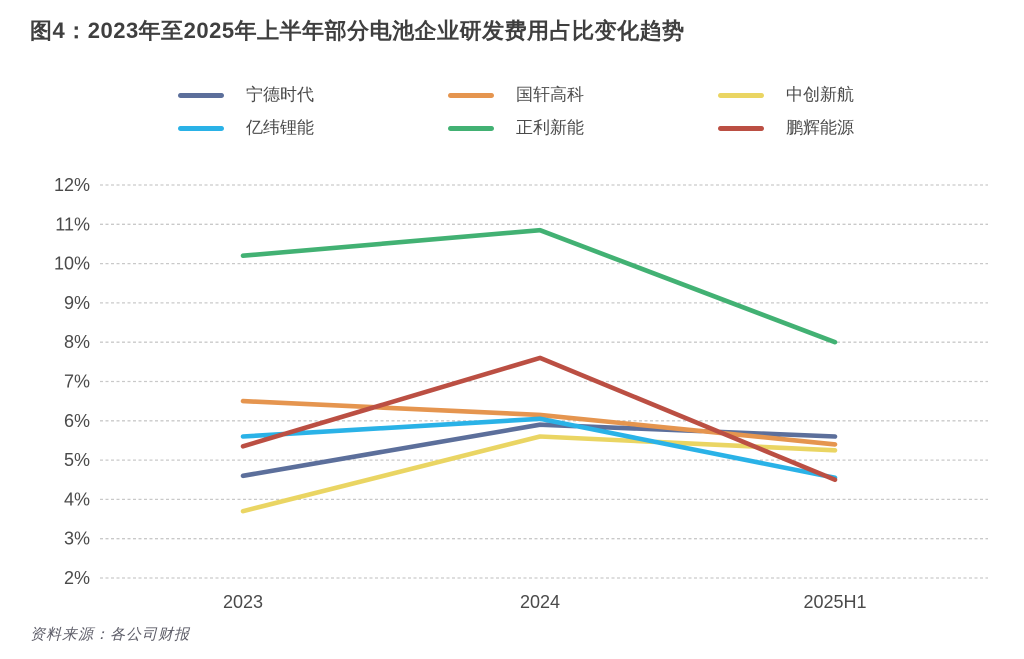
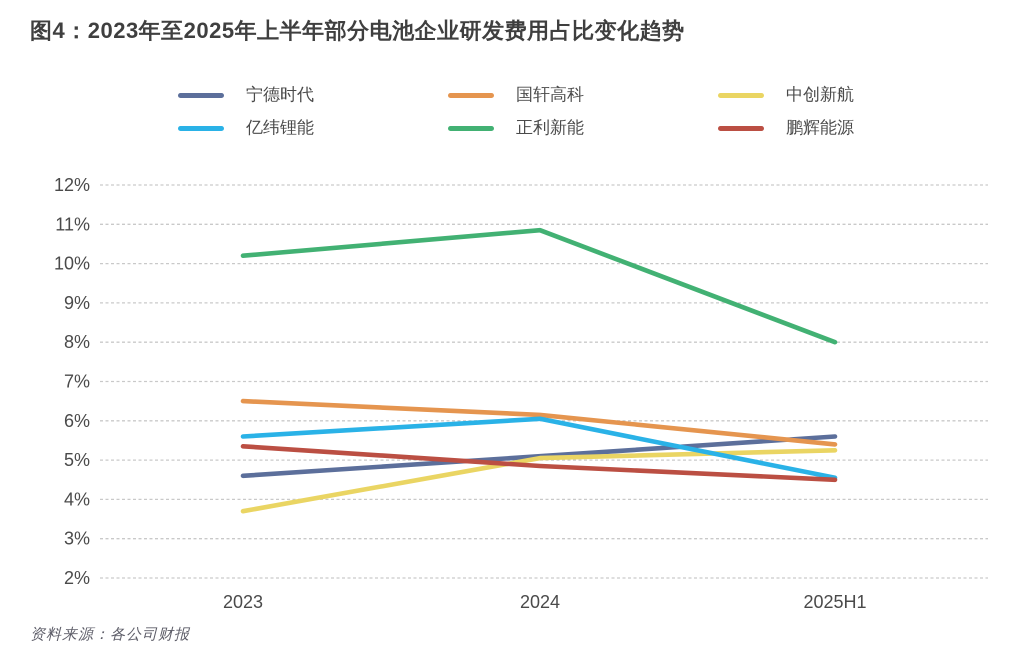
宁德时代/2024: 5.9% -> 5.1%
中创新航/2024: 5.6% -> 5.0%
鹏辉能源/2024: 7.6% -> 4.8%
